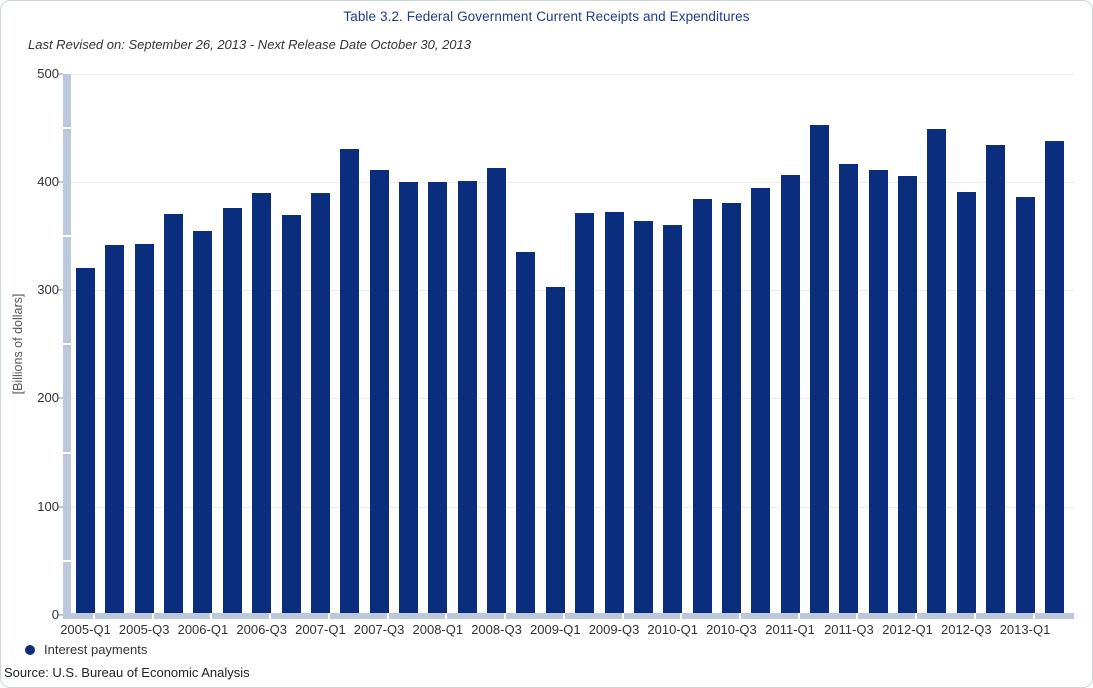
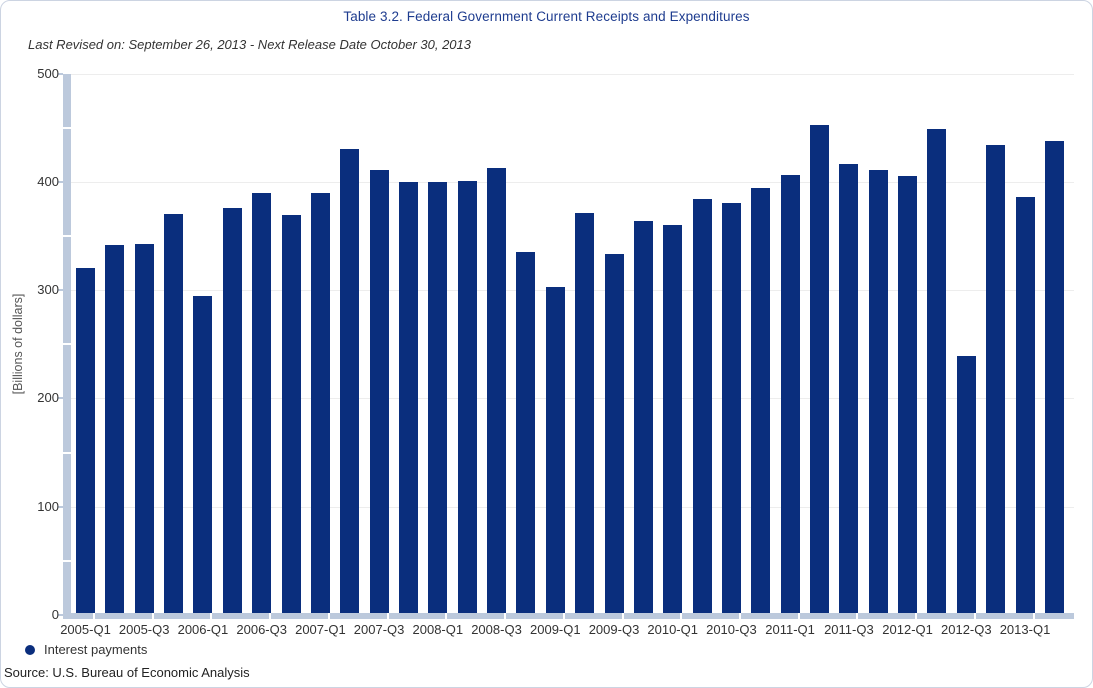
2006-Q1: 355 -> 295
2009-Q3: 372 -> 333
2012-Q3: 391 -> 239
